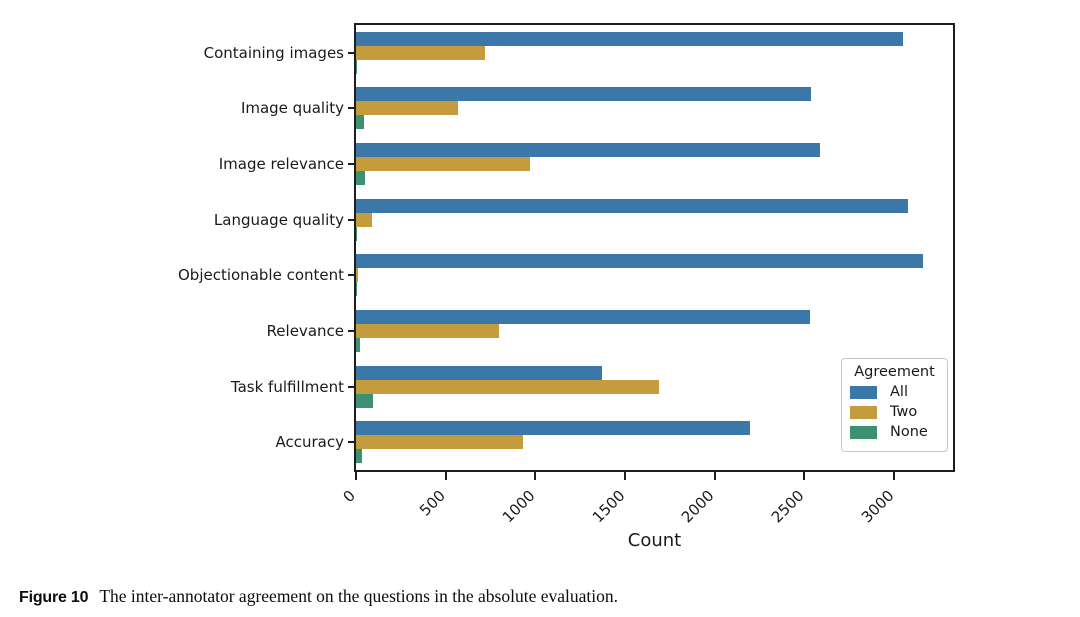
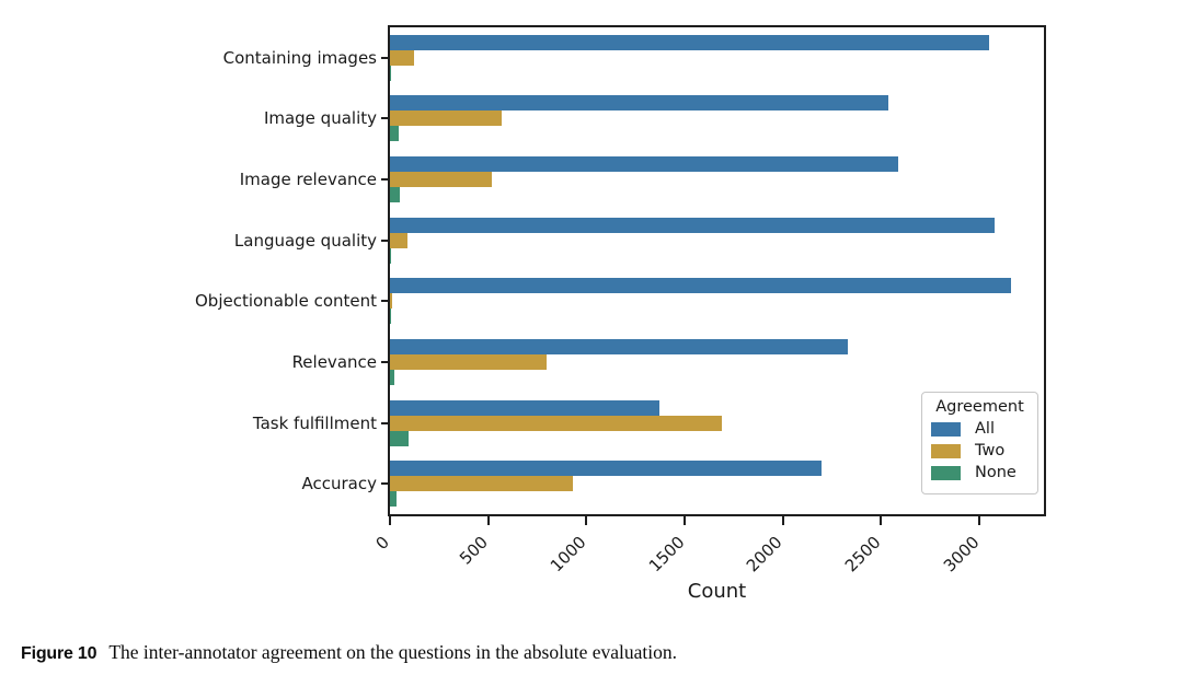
Two/Containing images: 720 -> 120
Two/Image relevance: 970 -> 520
All/Relevance: 2530 -> 2330
